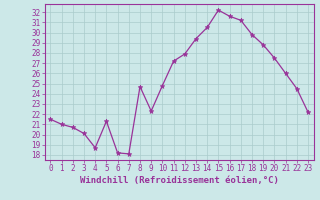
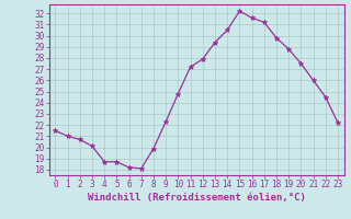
5: 21.3 -> 18.7
8: 24.7 -> 19.9
